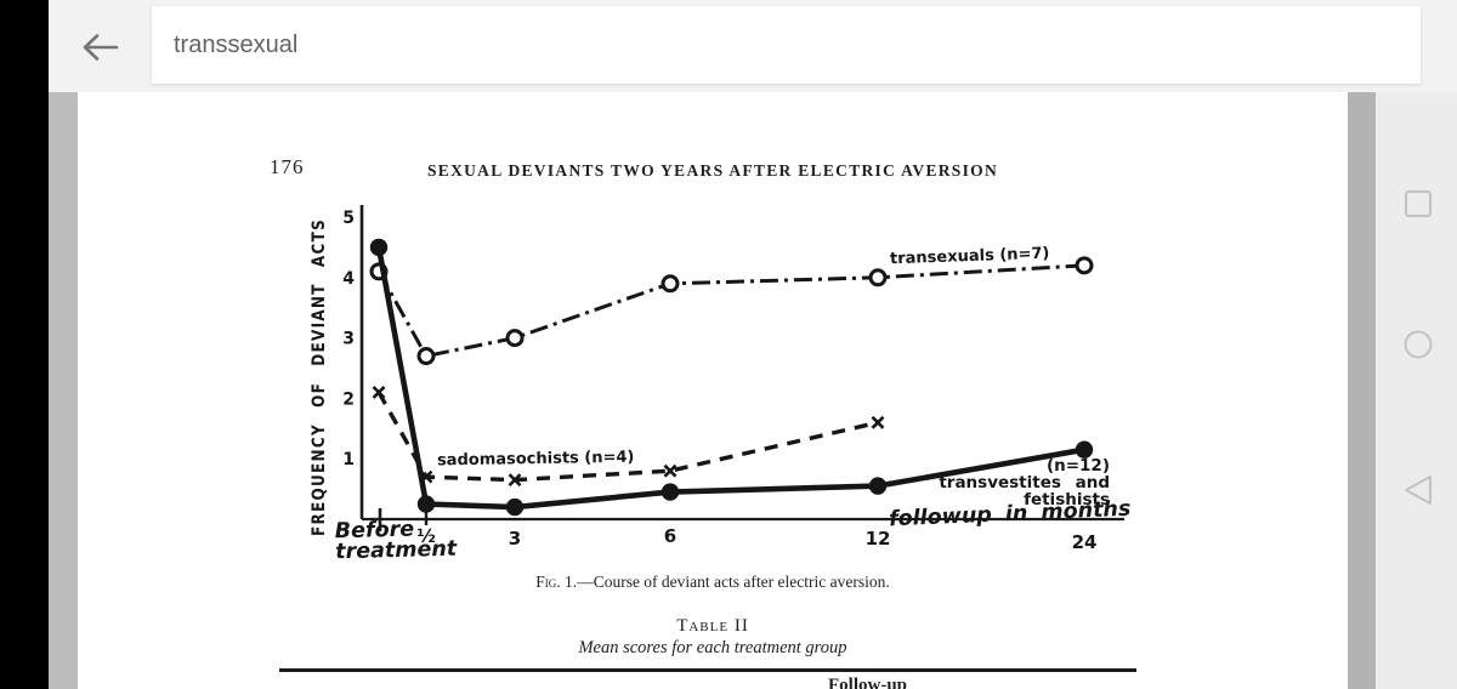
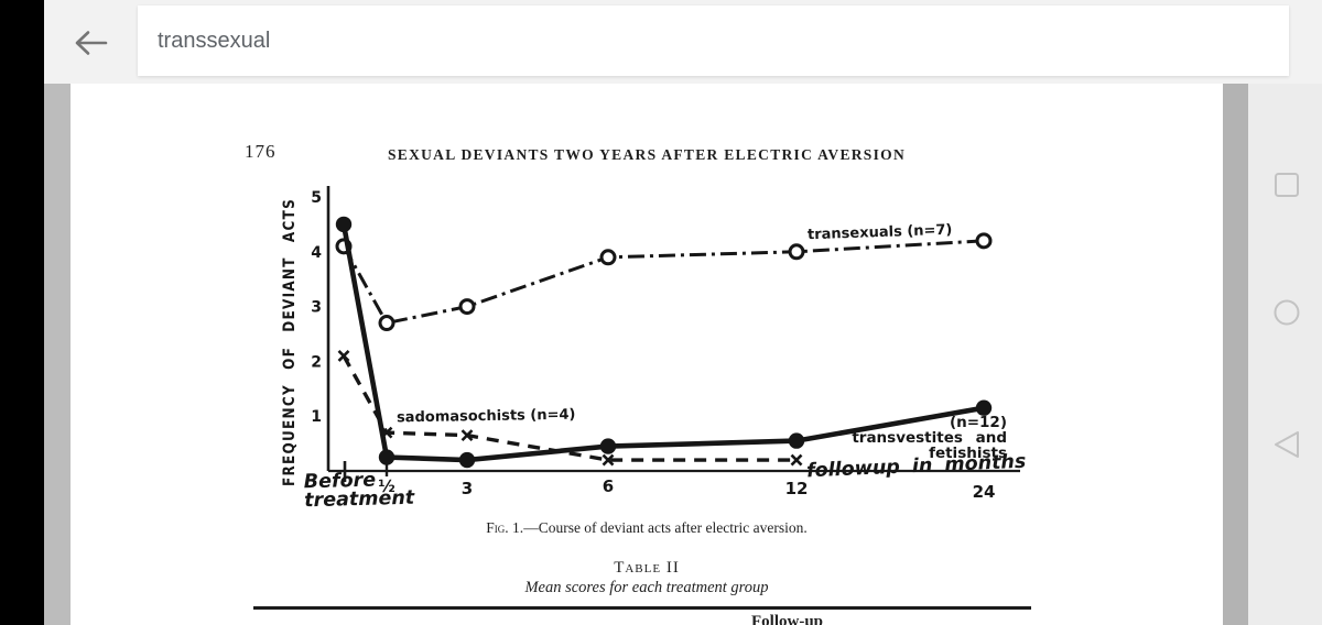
sadomasochists (n=4)/6: 0.8 -> 0.2
sadomasochists (n=4)/12: 1.6 -> 0.2
